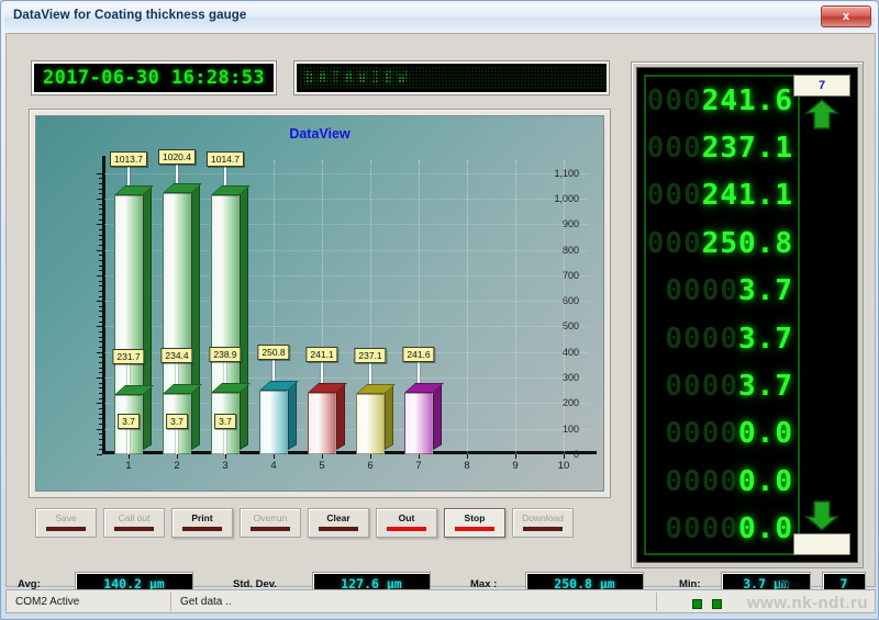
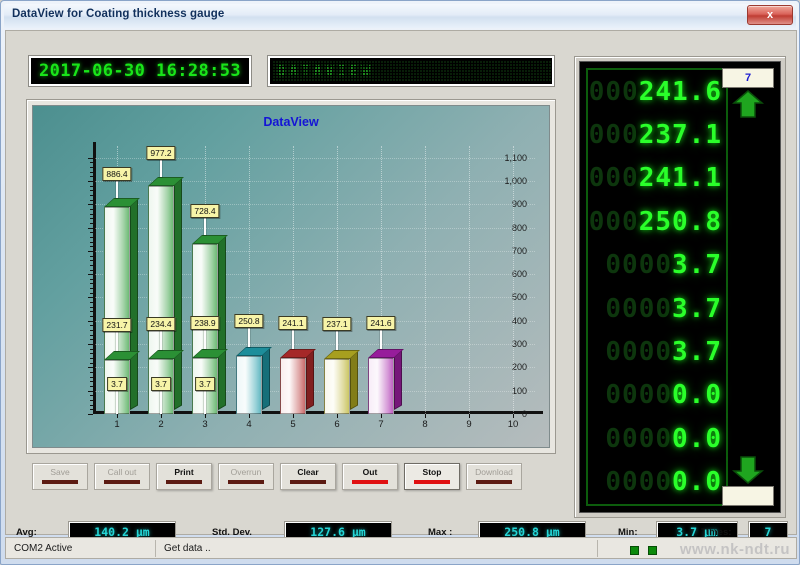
Overrun/1: 1013.7 -> 886.4
Overrun/2: 1020.4 -> 977.2
Overrun/3: 1014.7 -> 728.4
